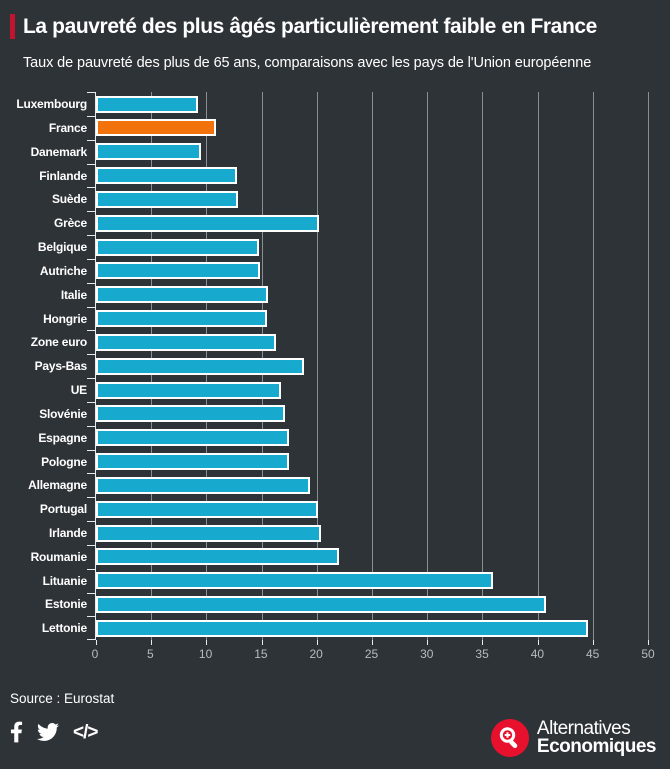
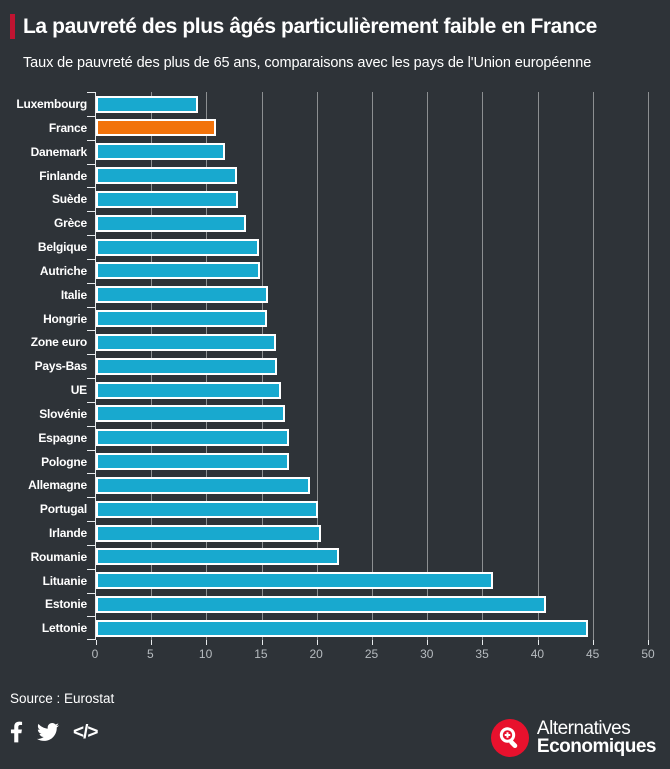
Danemark: 9.5 -> 11.7
Grèce: 20.2 -> 13.6
Pays-Bas: 18.8 -> 16.4
